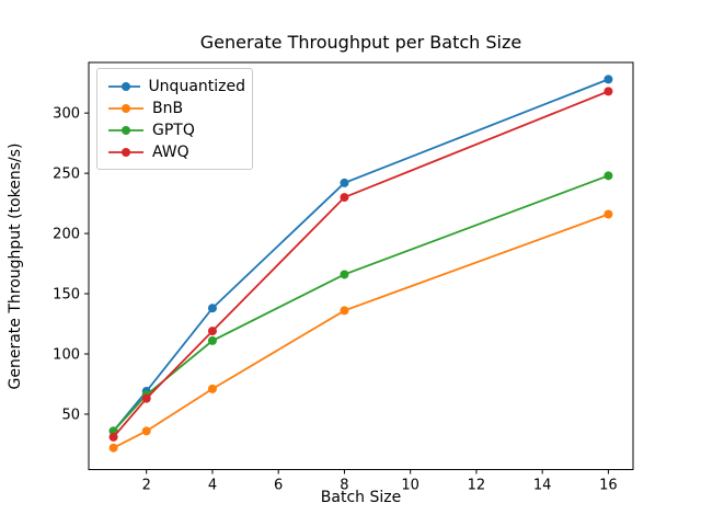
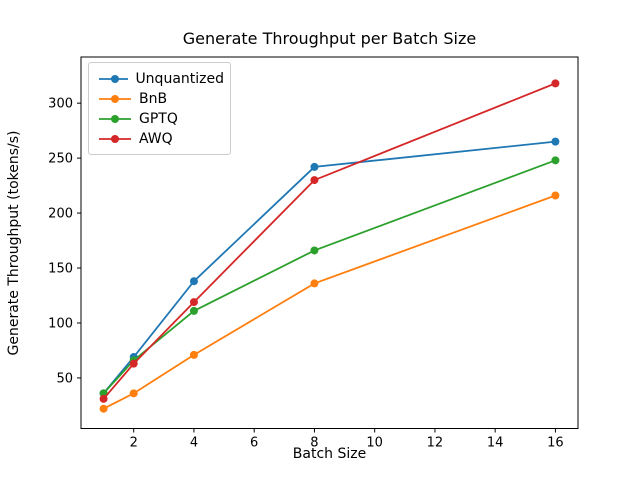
Unquantized/16: 328 -> 265
